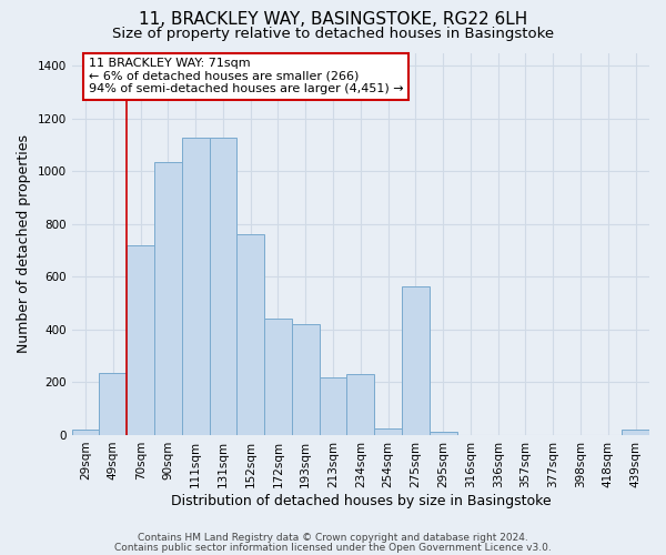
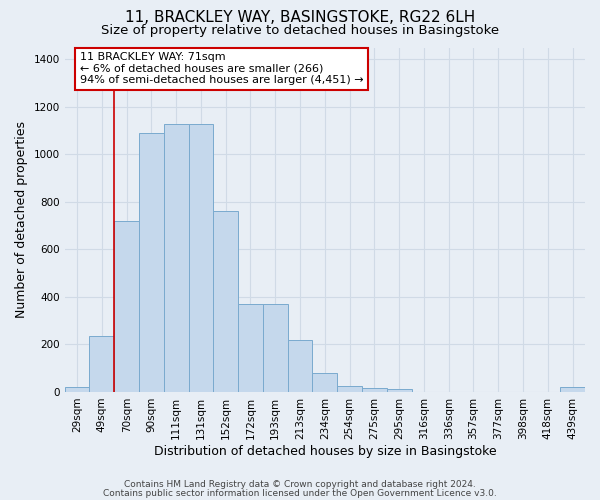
90sqm: 1035 -> 1090
172sqm: 440 -> 370
193sqm: 420 -> 370
234sqm: 230 -> 80
275sqm: 565 -> 15
